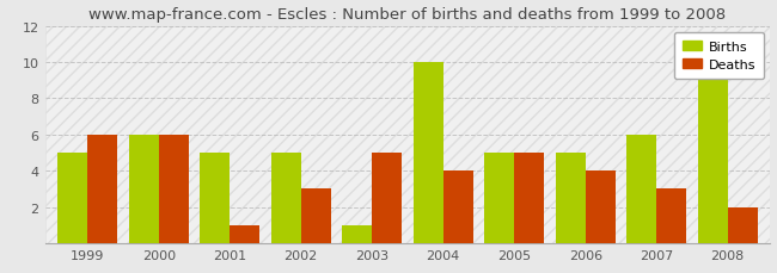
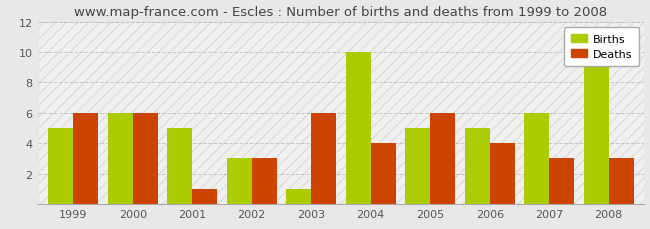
Births/2002: 5 -> 3
Deaths/2003: 5 -> 6
Deaths/2005: 5 -> 6
Deaths/2008: 2 -> 3
